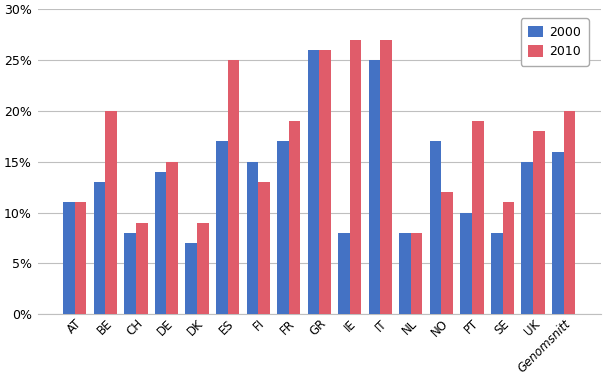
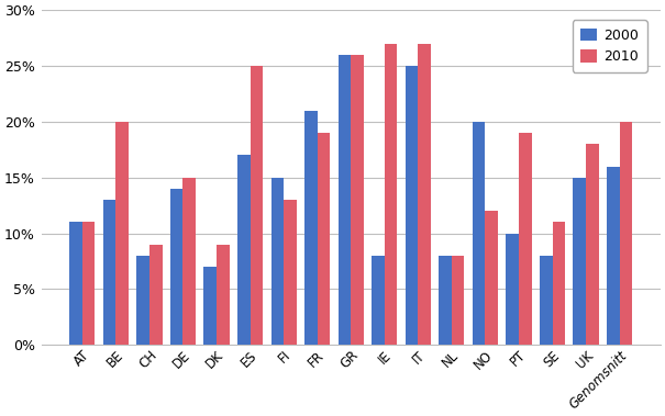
2000/FR: 17% -> 21%
2000/NO: 17% -> 20%
